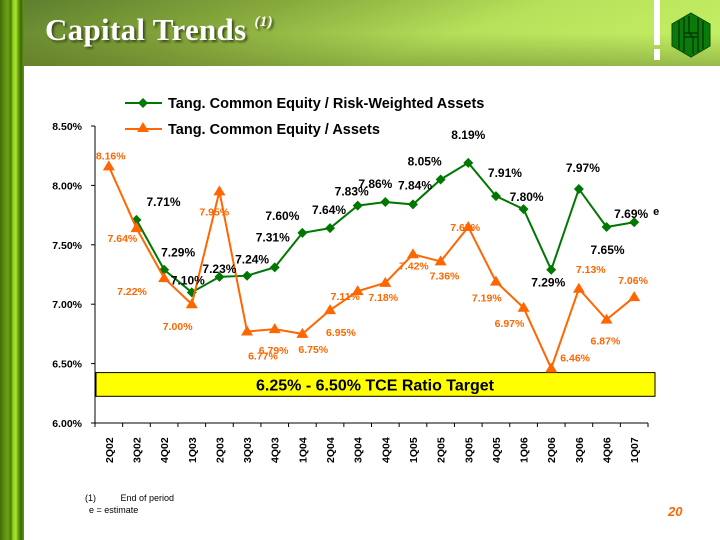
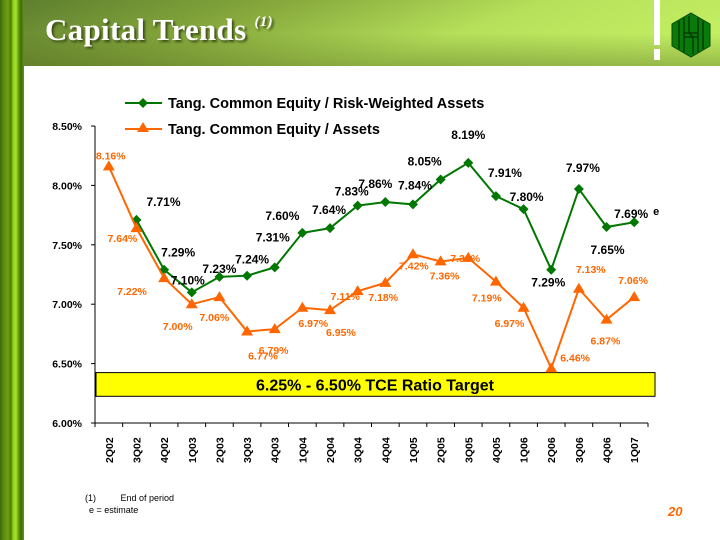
Tang. Common Equity / Assets/2Q03: 7.95% -> 7.06%
Tang. Common Equity / Assets/1Q04: 6.75% -> 6.97%
Tang. Common Equity / Assets/3Q05: 7.65% -> 7.39%
